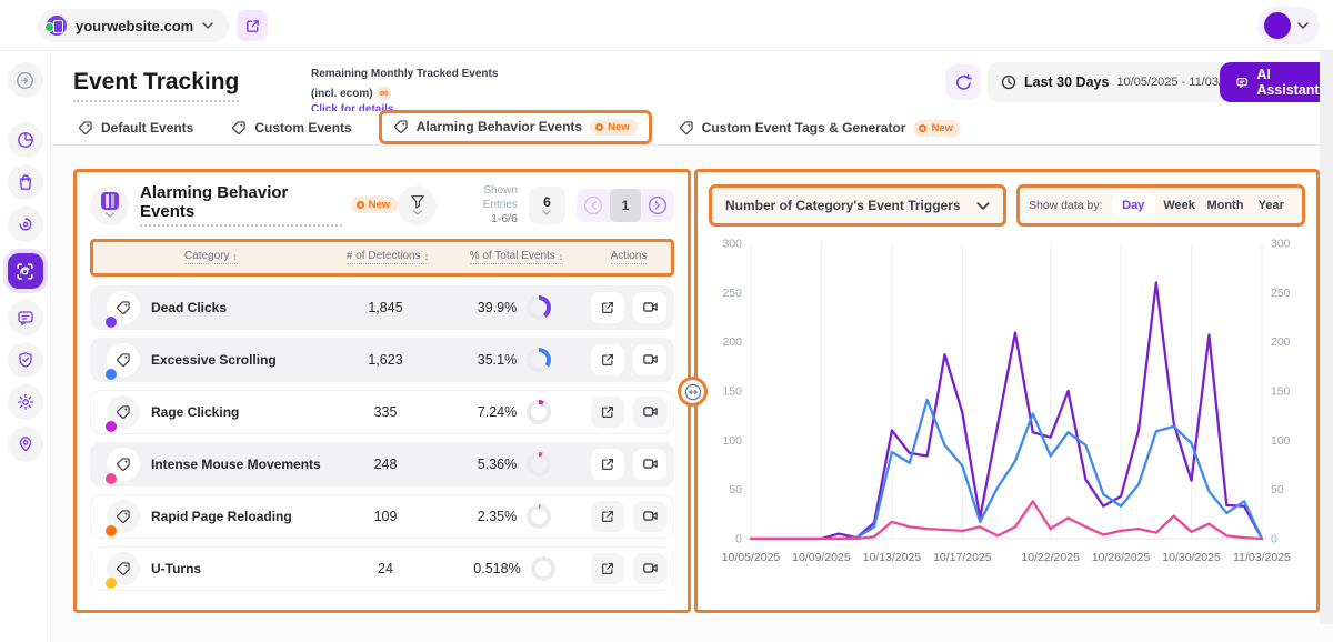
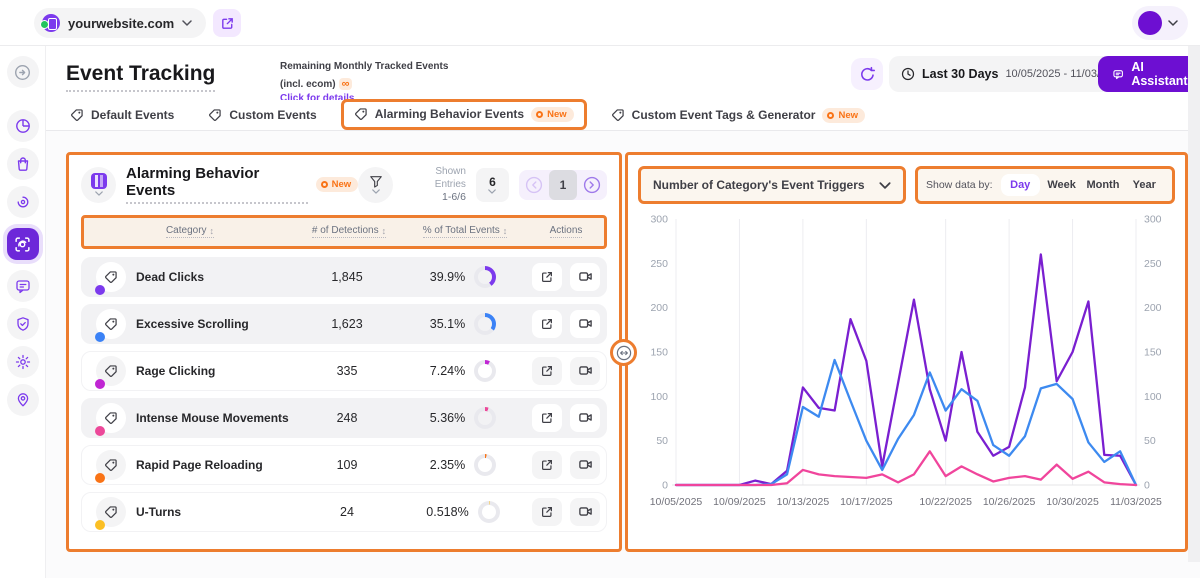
Dead Clicks/10/17/2025: 130 -> 140
Excessive Scrolling/10/17/2025: 70 -> 50
Dead Clicks/10/22/2025: 100 -> 50
Dead Clicks/10/30/2025: 60 -> 150
